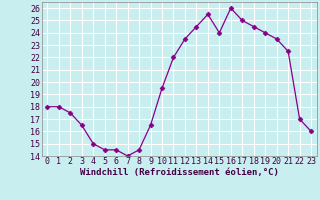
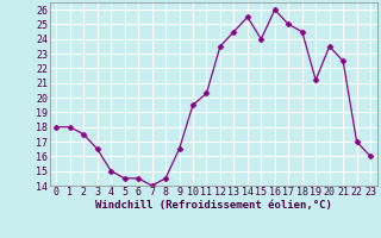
11: 22.0 -> 20.3
19: 24.0 -> 21.2
